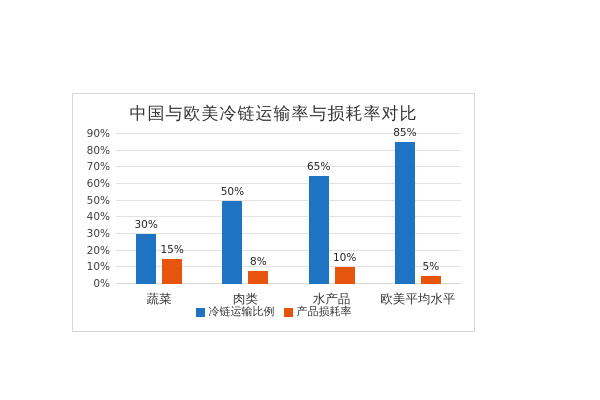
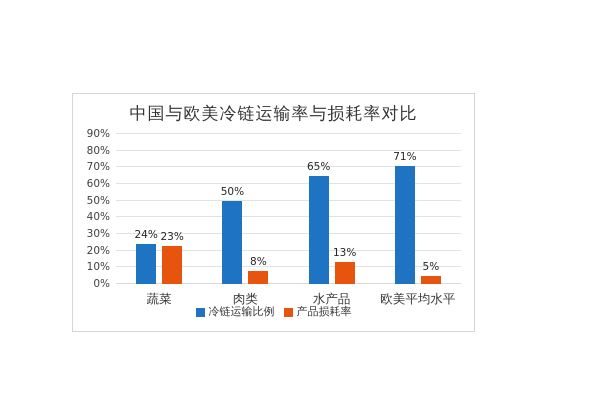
冷链运输比例/蔬菜: 30% -> 24%
产品损耗率/蔬菜: 15% -> 23%
产品损耗率/水产品: 10% -> 13%
冷链运输比例/欧美平均水平: 85% -> 71%
